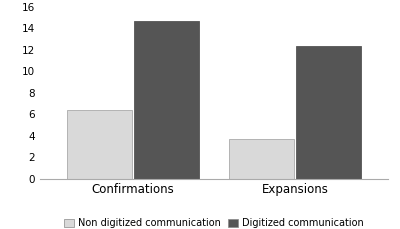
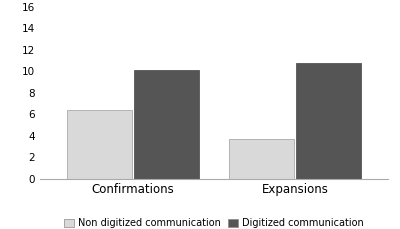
Digitized communication/Confirmations: 14.7 -> 10.1
Digitized communication/Expansions: 12.4 -> 10.8
